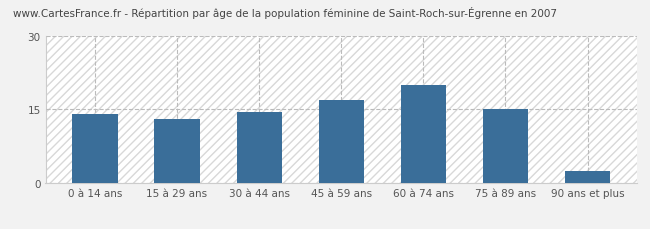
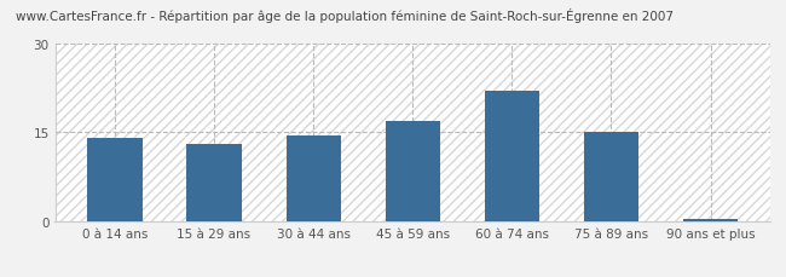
60 à 74 ans: 20.0 -> 22.0
90 ans et plus: 2.5 -> 0.5
